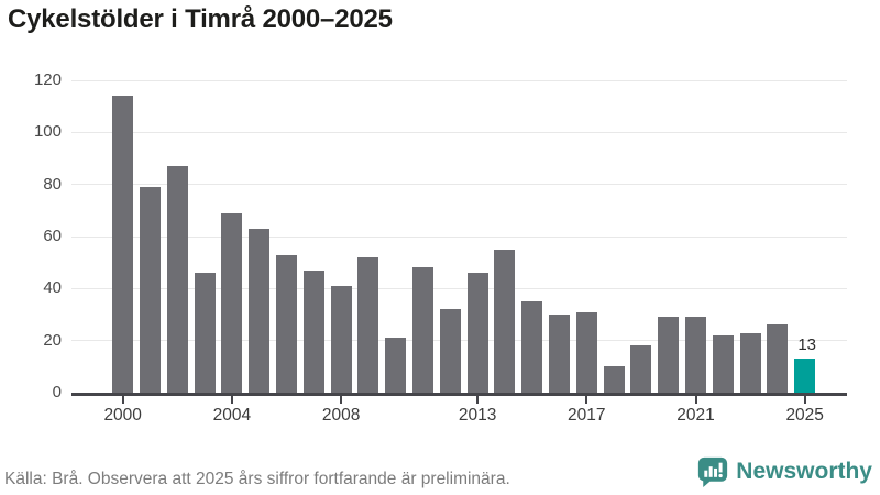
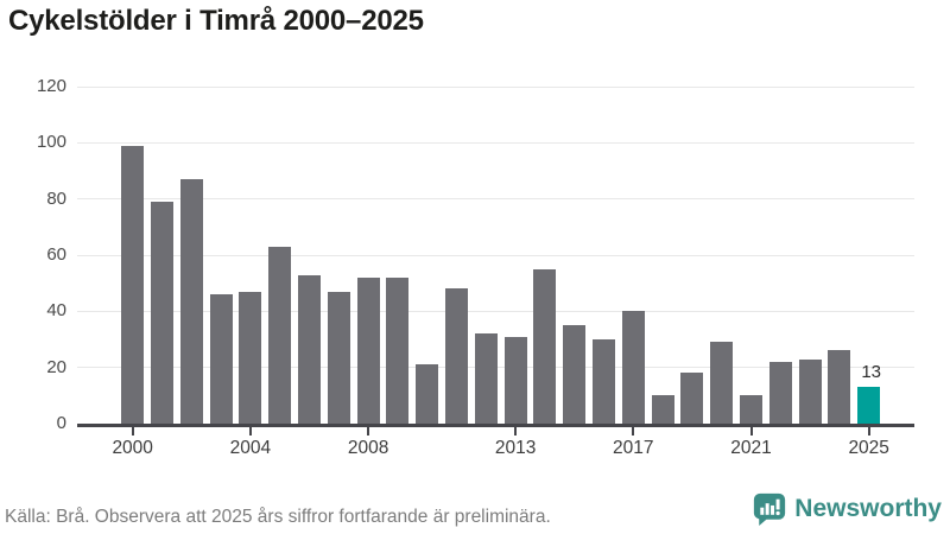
2000: 114 -> 99
2004: 69 -> 47
2008: 41 -> 52
2013: 46 -> 31
2017: 31 -> 40
2021: 29 -> 10
